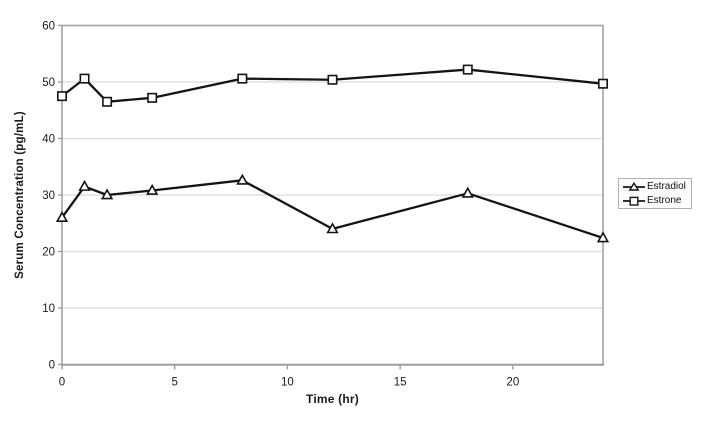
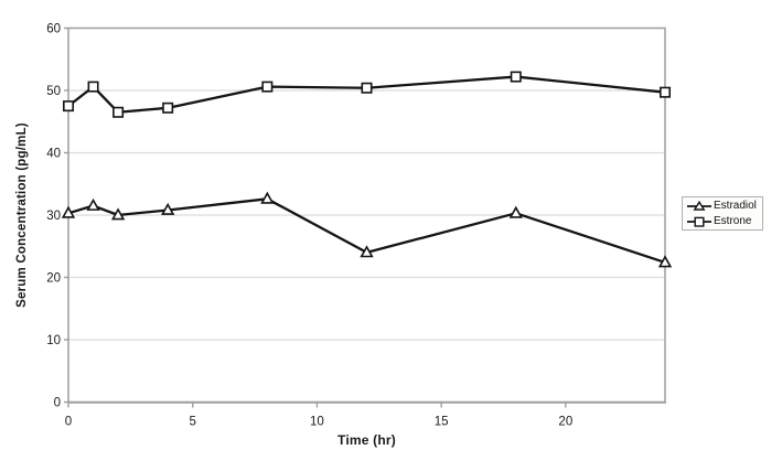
Estradiol/0: 26 -> 30
